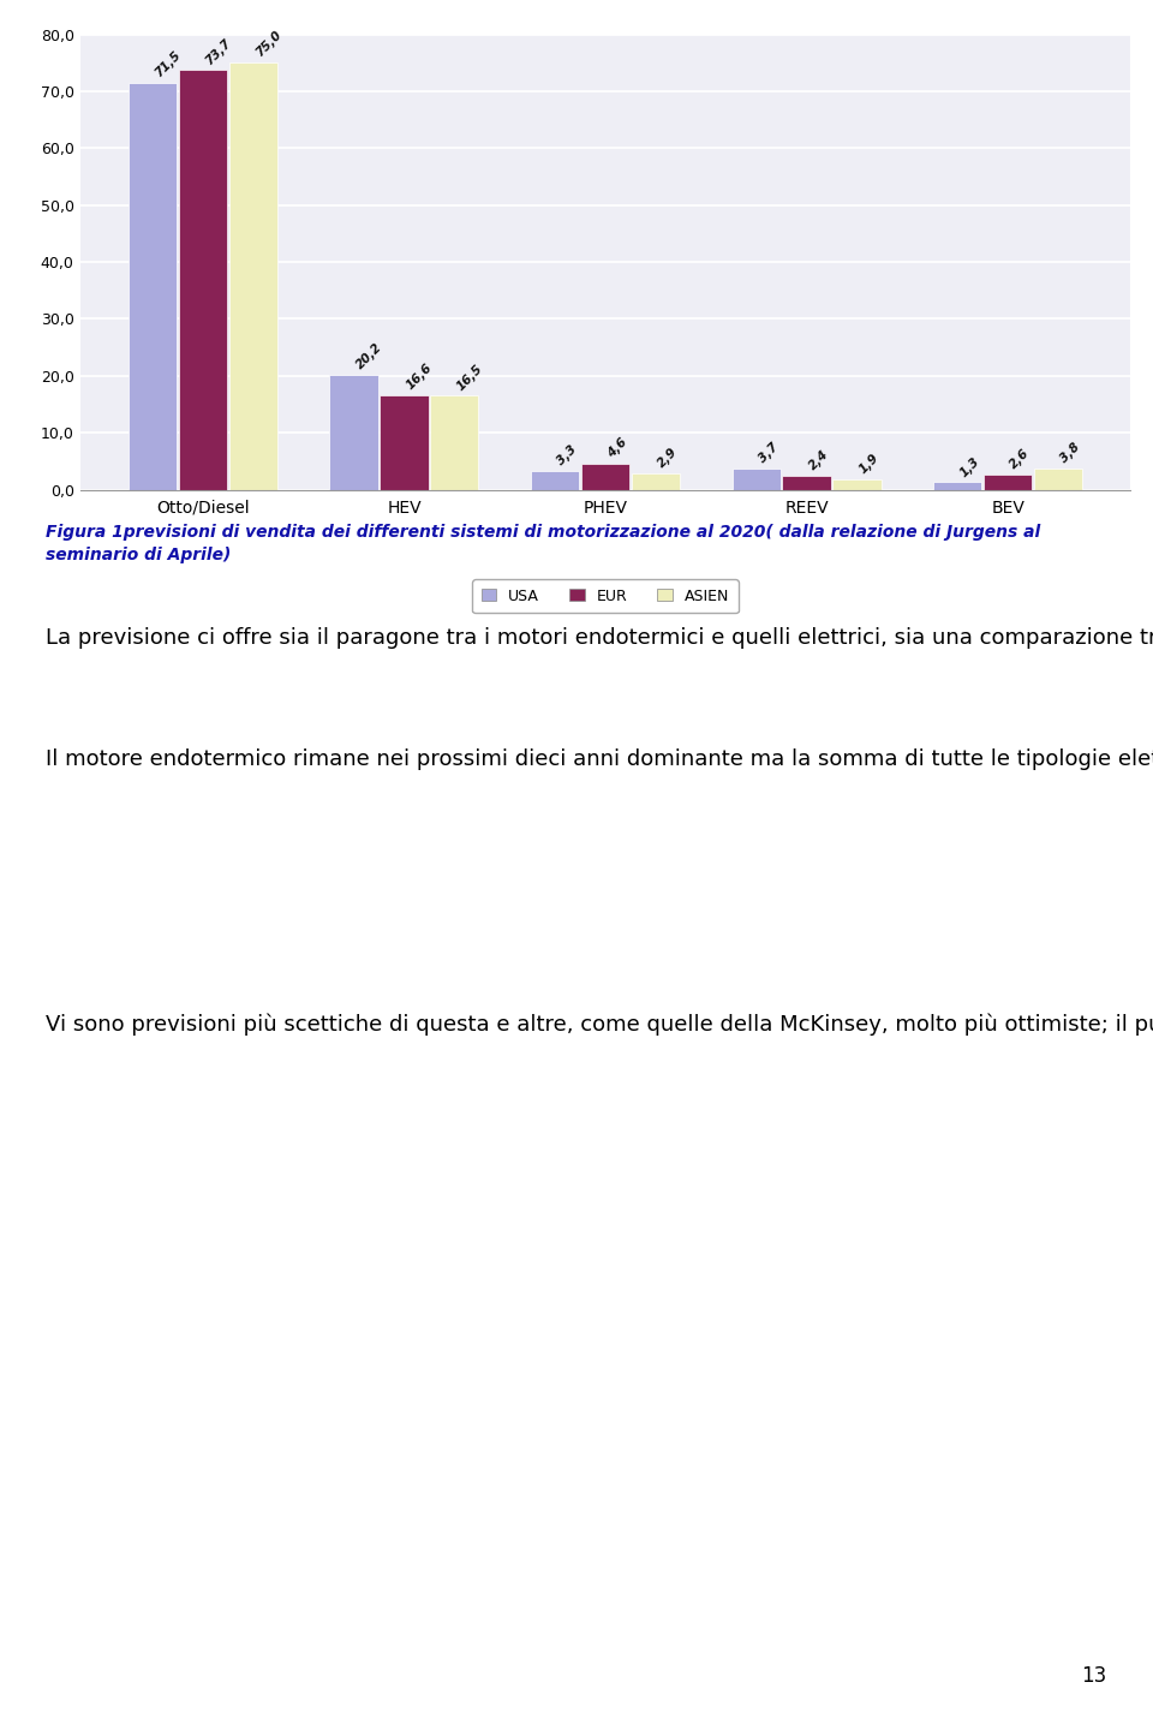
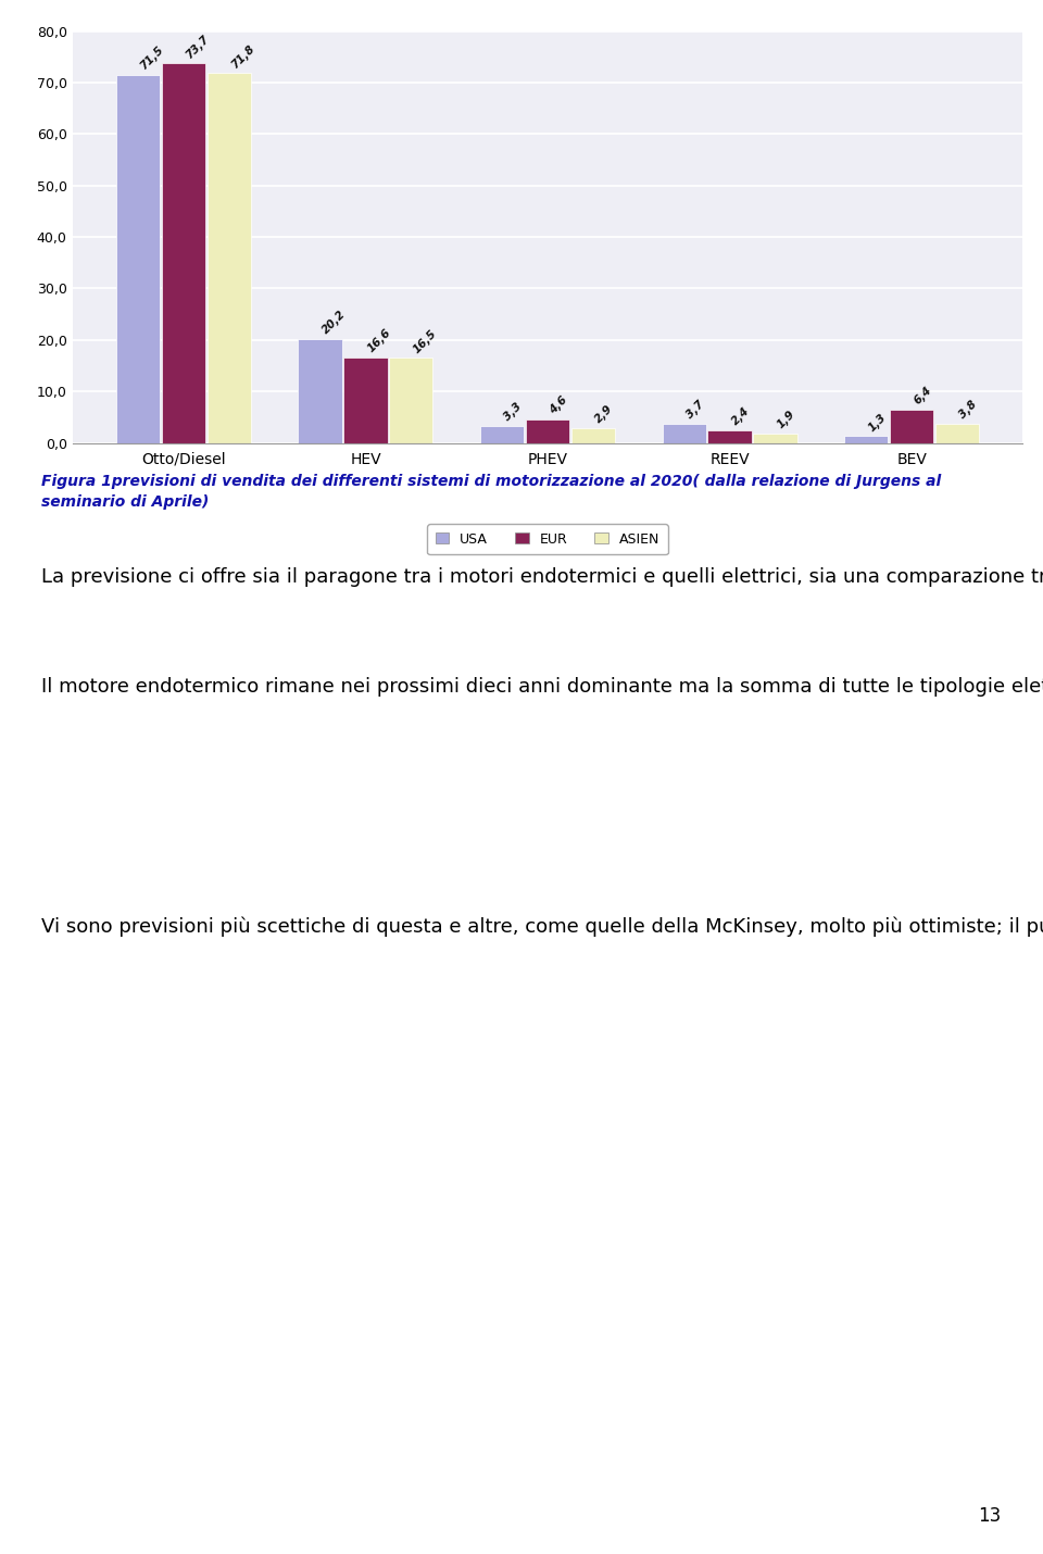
ASIEN/Otto/Diesel: 75,0 -> 71,8
EUR/BEV: 2,6 -> 6,4
